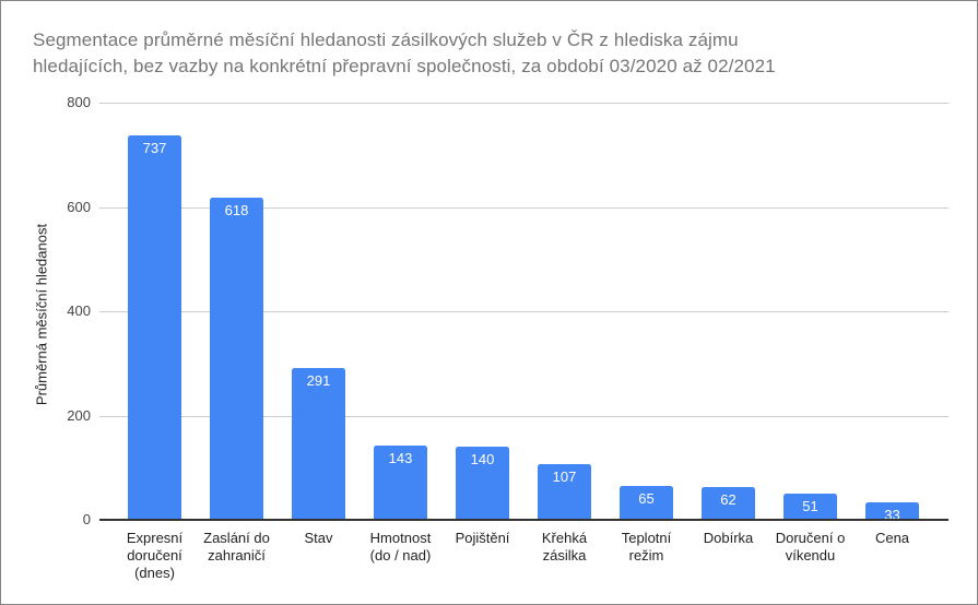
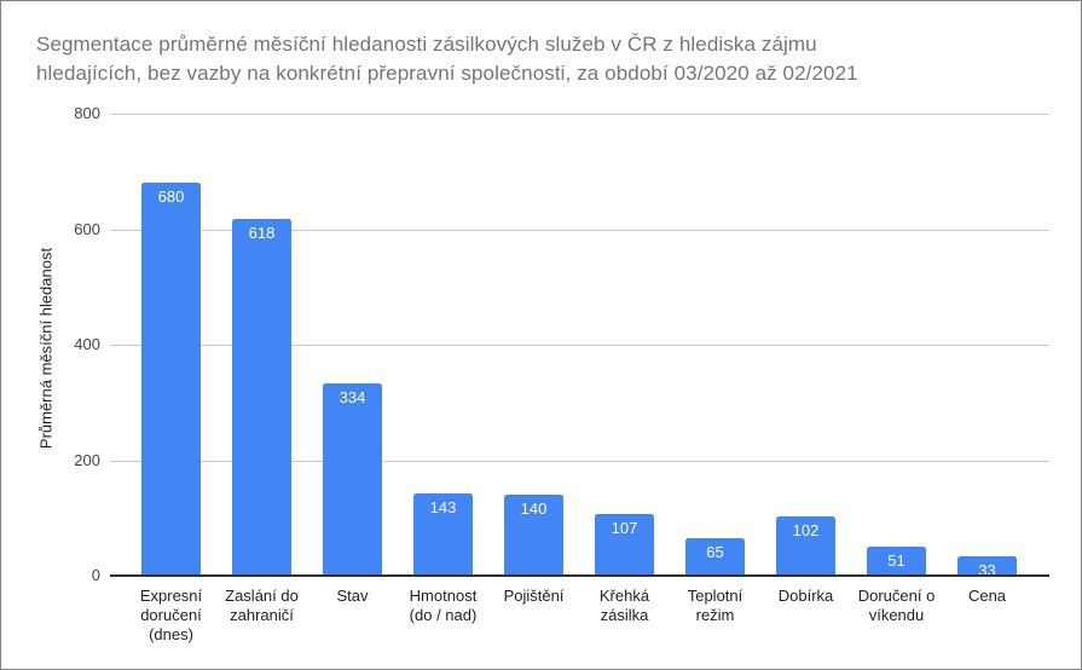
Expresní doručení (dnes): 737 -> 680
Stav: 291 -> 334
Dobírka: 62 -> 102
